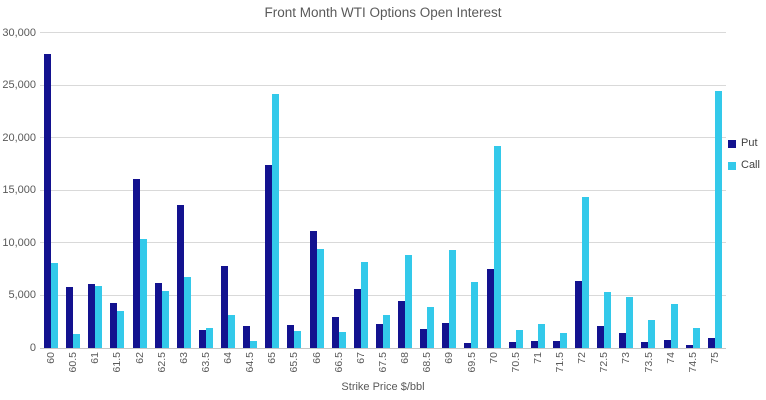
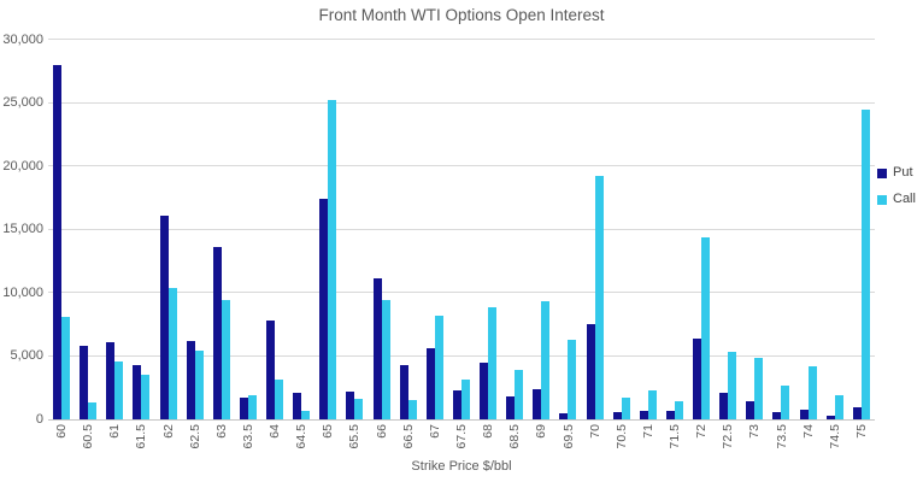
Call/61: 5900 -> 4600
Call/63: 6800 -> 9400
Call/65: 24200 -> 25200
Put/66.5: 3000 -> 4300
